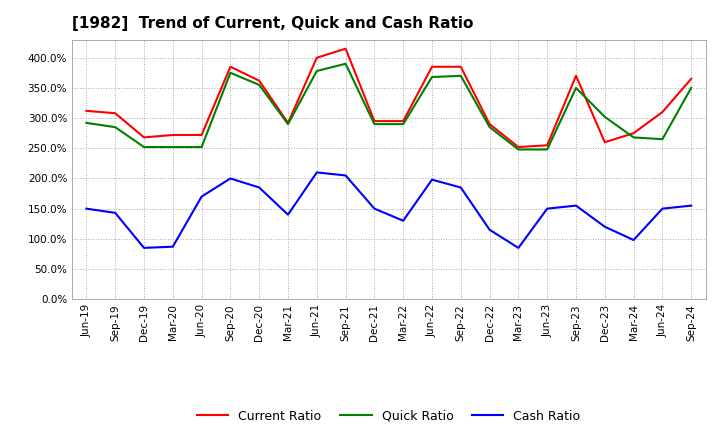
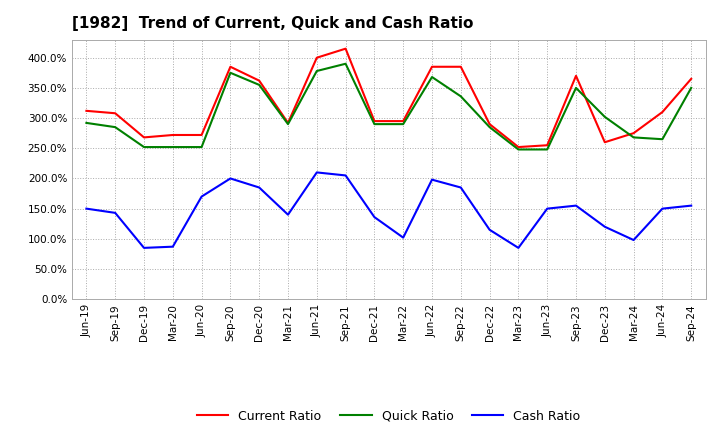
Cash Ratio/Dec-21: 150% -> 136%
Cash Ratio/Mar-22: 130% -> 102%
Quick Ratio/Sep-22: 370% -> 336%
